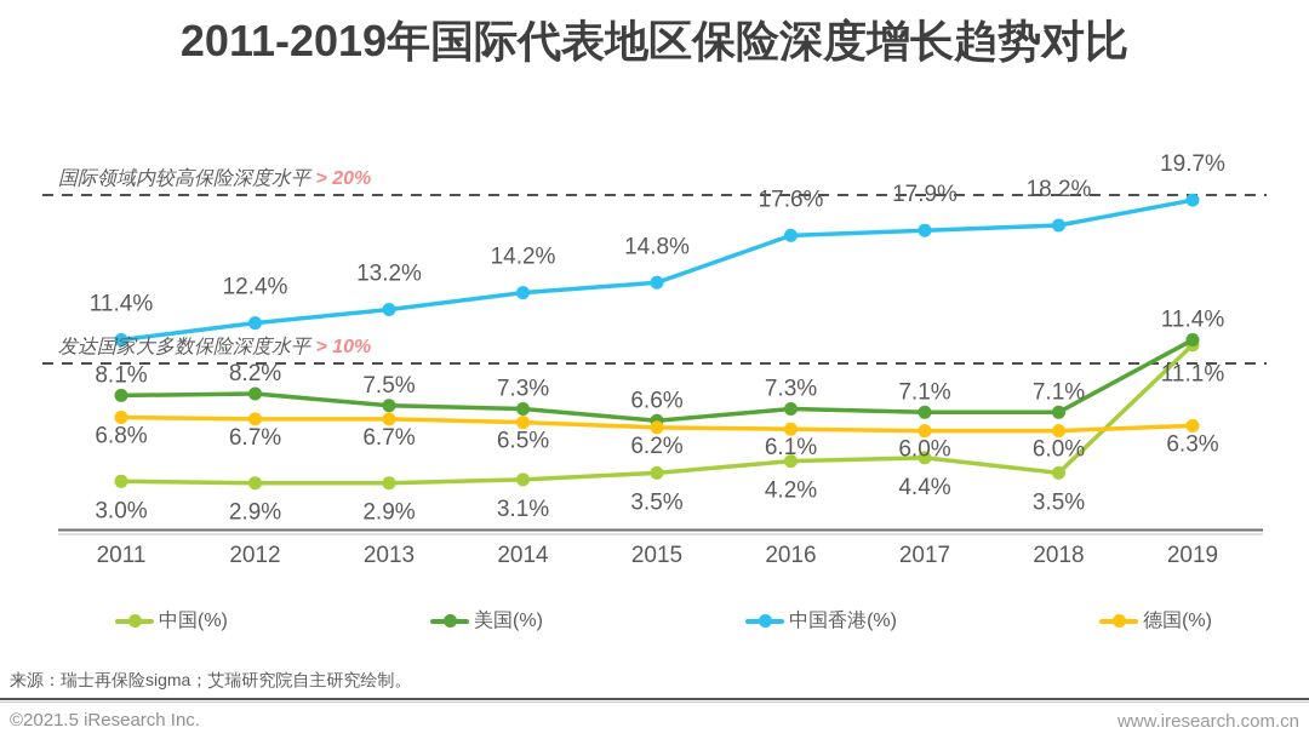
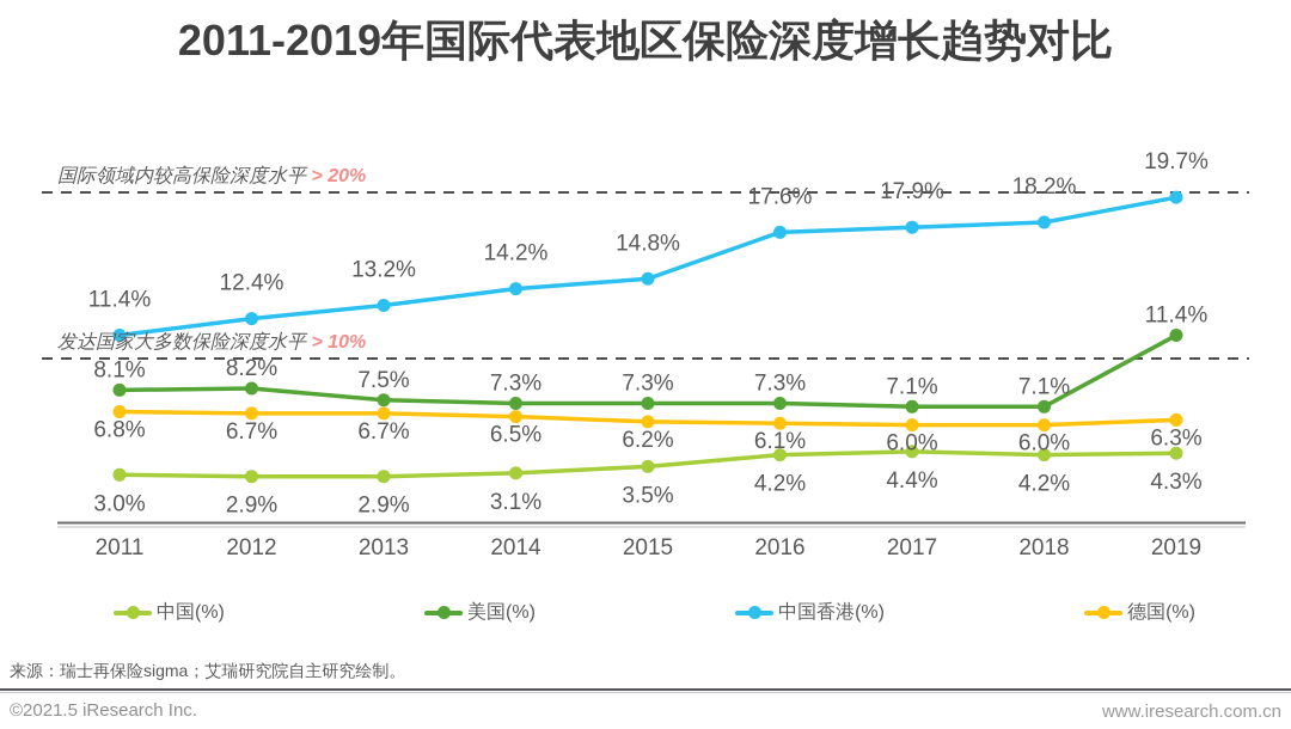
美国(%)/2015: 6.6% -> 7.3%
中国(%)/2018: 3.5% -> 4.2%
中国(%)/2019: 11.1% -> 4.3%
